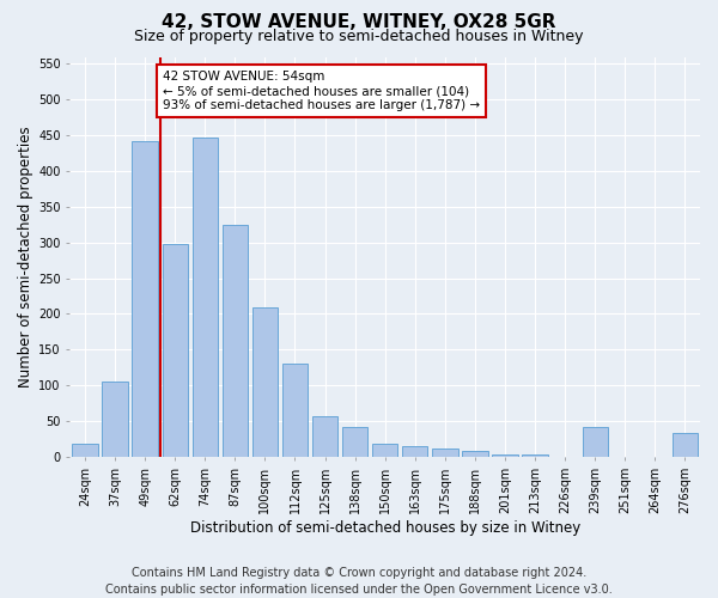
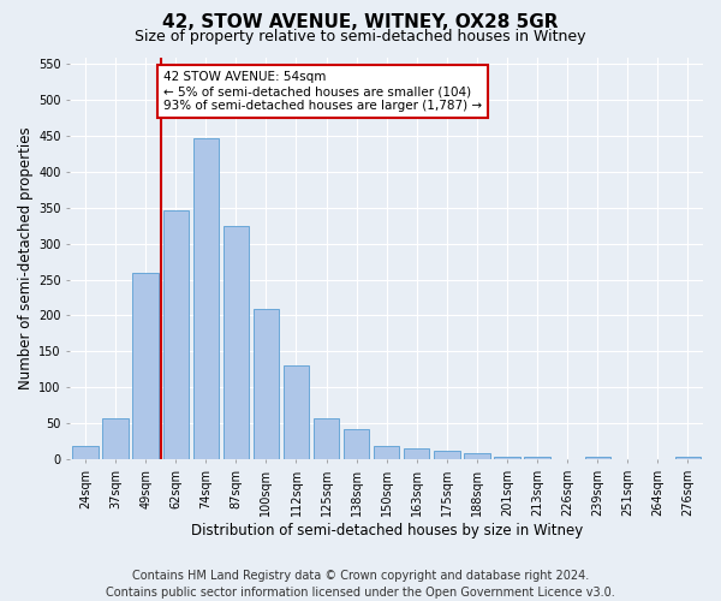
37sqm: 106 -> 57
49sqm: 442 -> 260
62sqm: 298 -> 347
239sqm: 42 -> 4
276sqm: 34 -> 4
